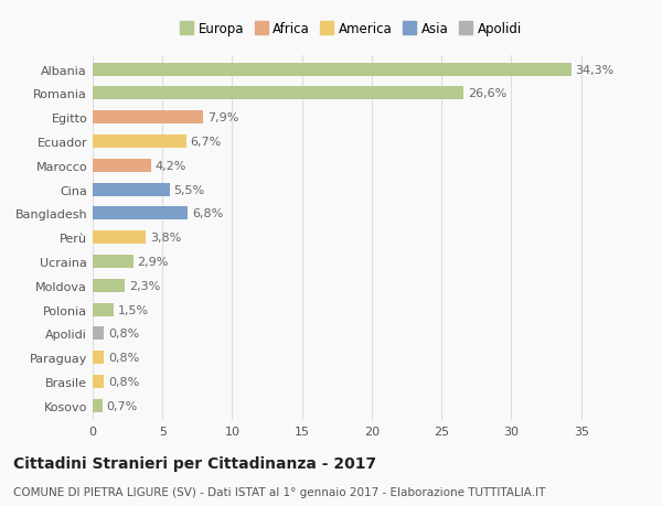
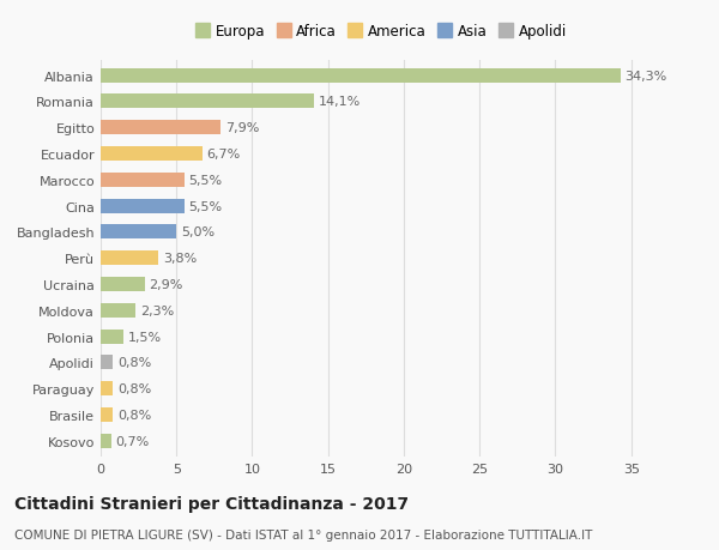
Romania: 26,6% -> 14,1%
Marocco: 4,2% -> 5,5%
Bangladesh: 6,8% -> 5,0%
